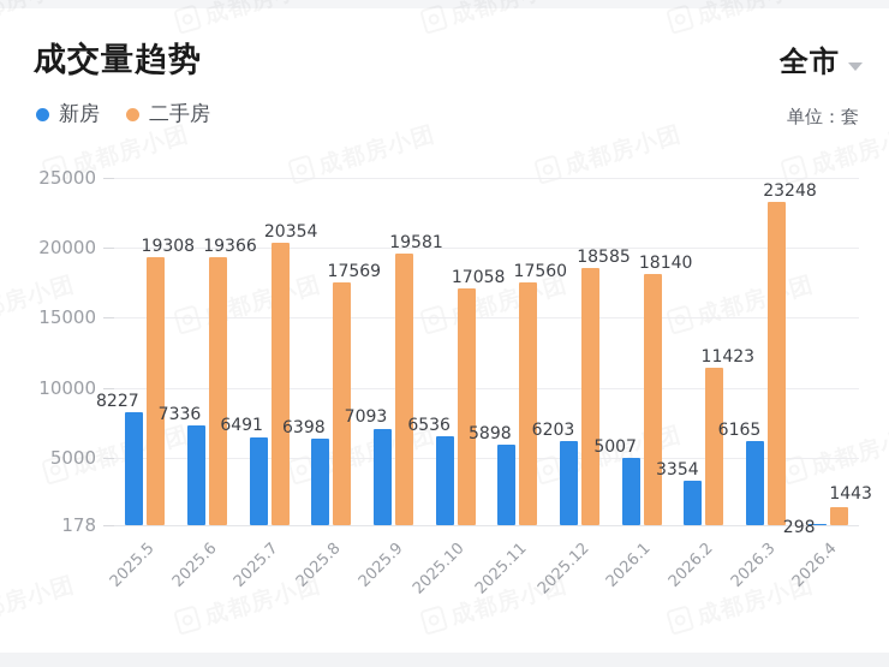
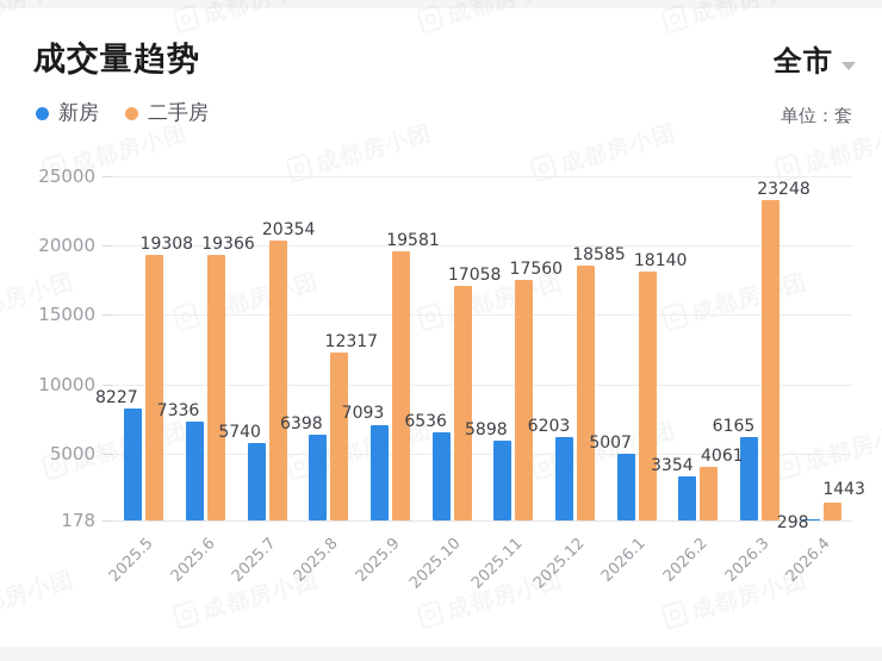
新房/2025.7: 6491 -> 5740
二手房/2025.8: 17569 -> 12317
二手房/2026.2: 11423 -> 4061
